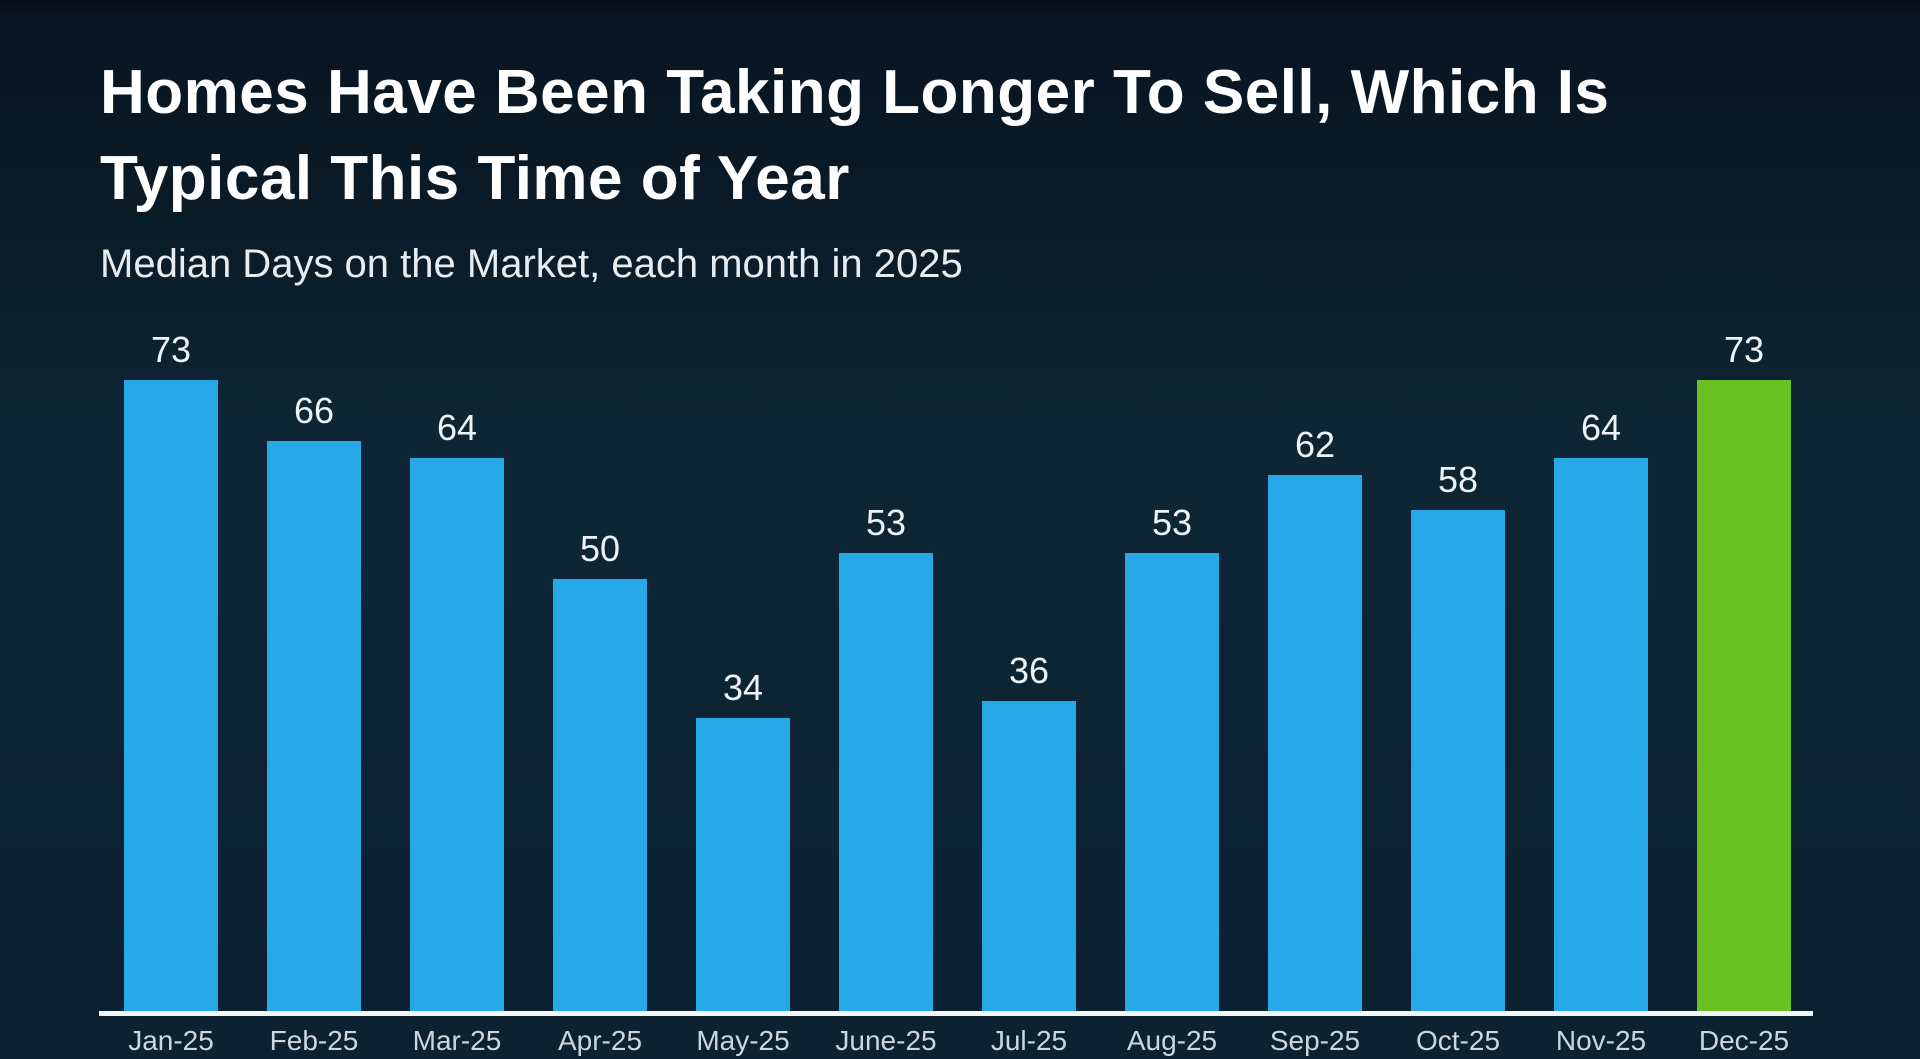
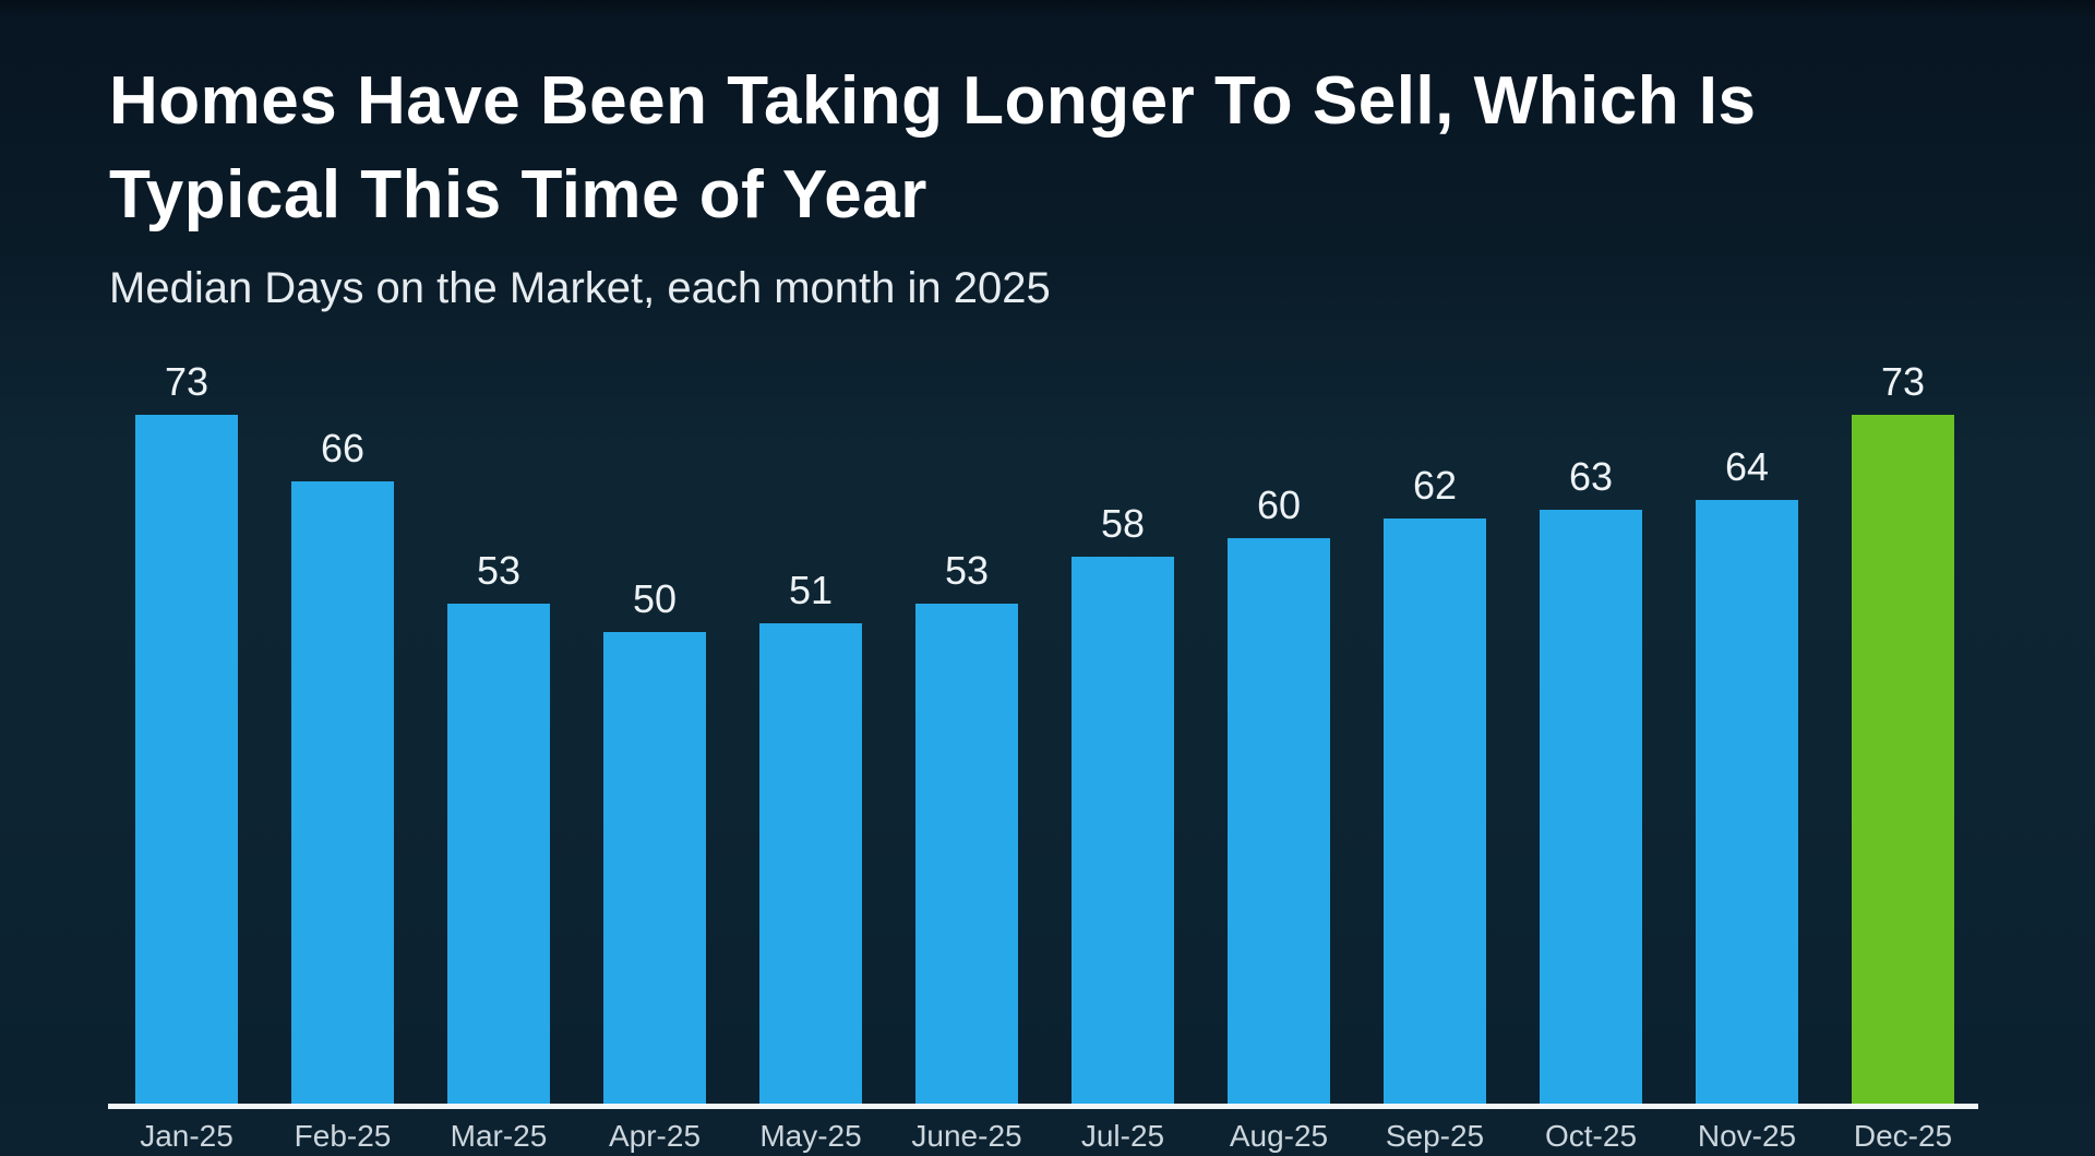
Mar-25: 64 -> 53
May-25: 34 -> 51
Jul-25: 36 -> 58
Aug-25: 53 -> 60
Oct-25: 58 -> 63
